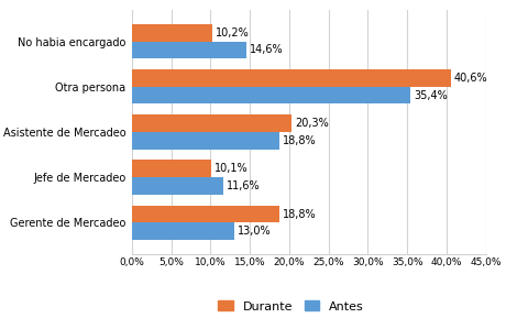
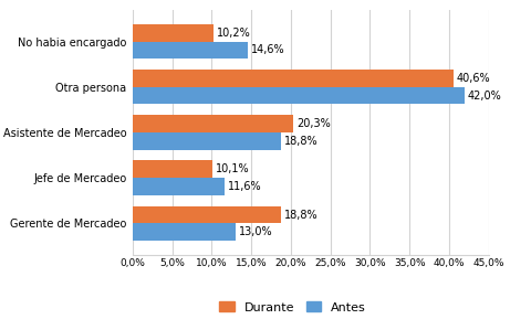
Antes/Otra persona: 35,4% -> 42,0%
